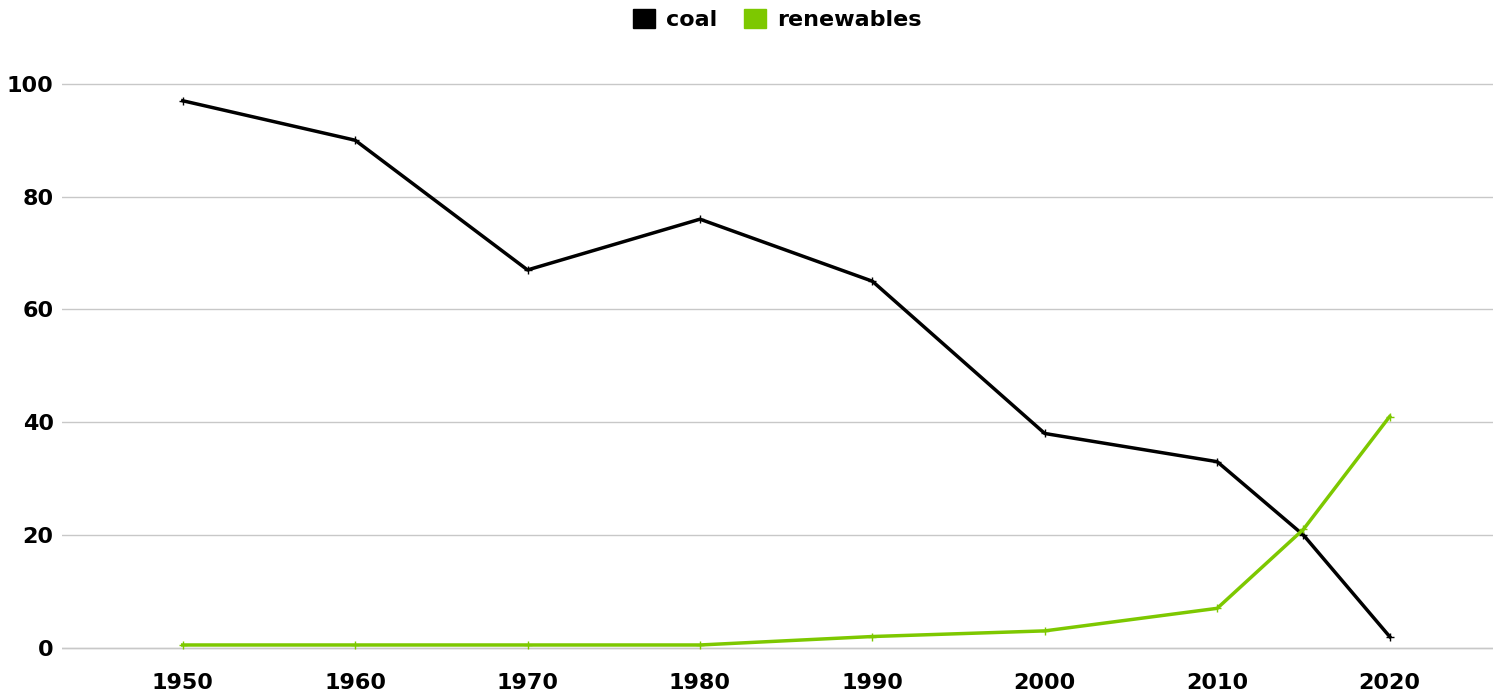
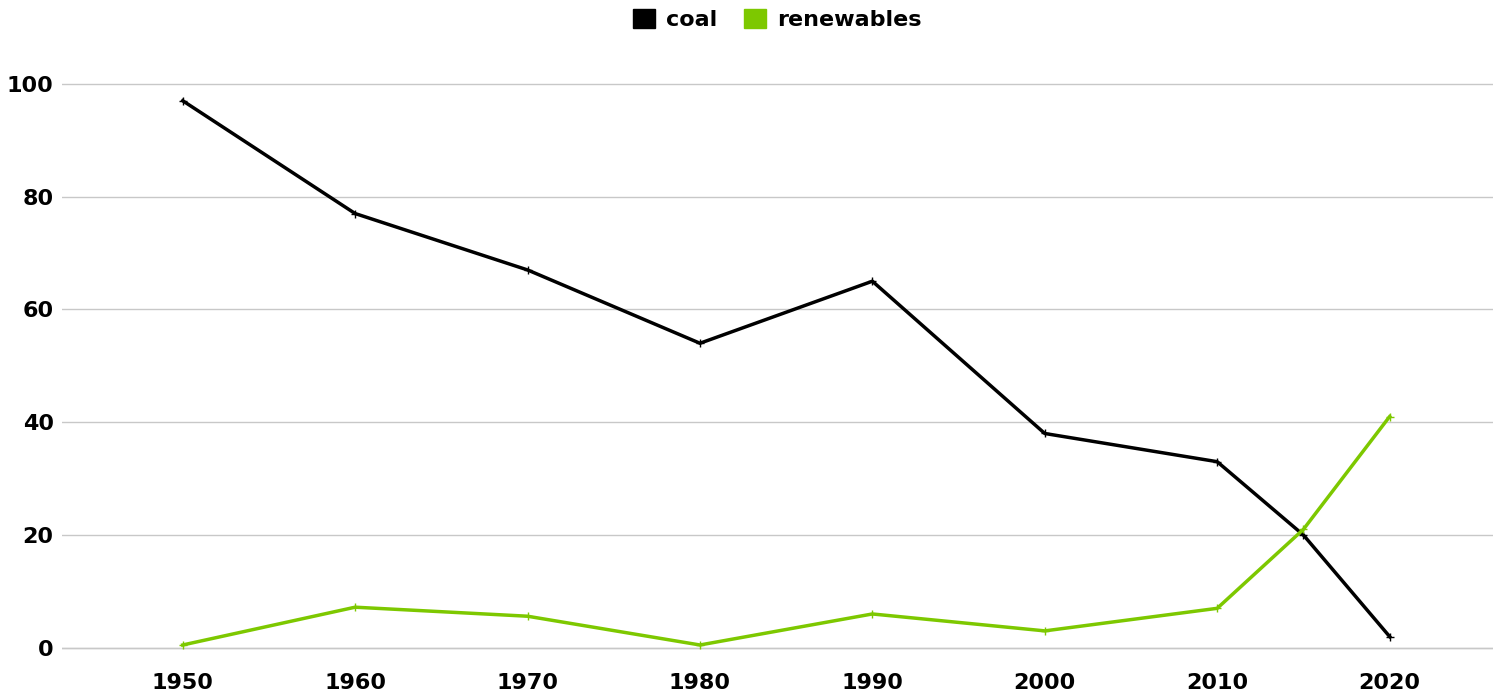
coal/1960: 90 -> 77
renewables/1960: 0.5 -> 7.2
renewables/1970: 0.5 -> 5.6
coal/1980: 76 -> 54
renewables/1990: 2.0 -> 6.0
